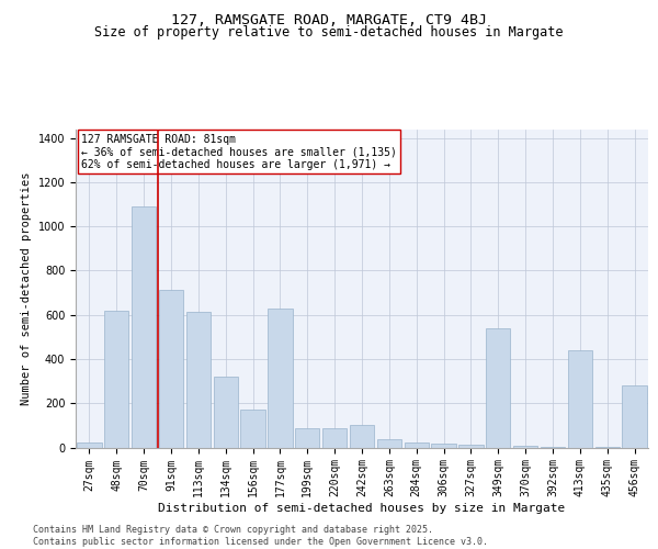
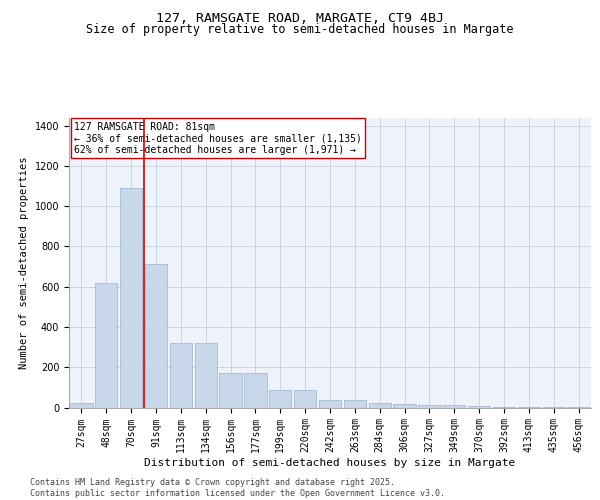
113sqm: 615 -> 320
177sqm: 630 -> 170
242sqm: 100 -> 38
349sqm: 540 -> 10
413sqm: 440 -> 4
456sqm: 280 -> 2
